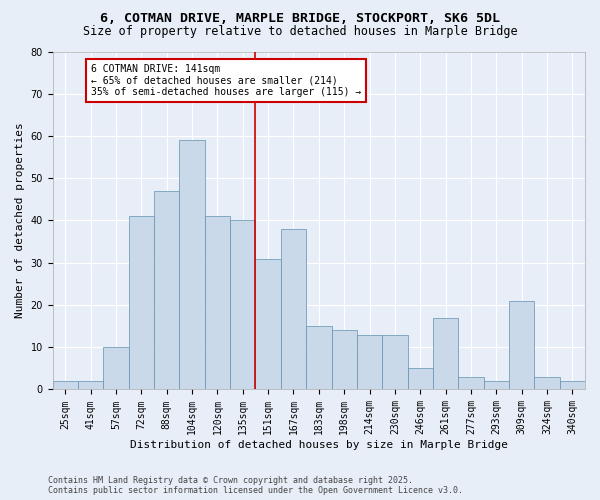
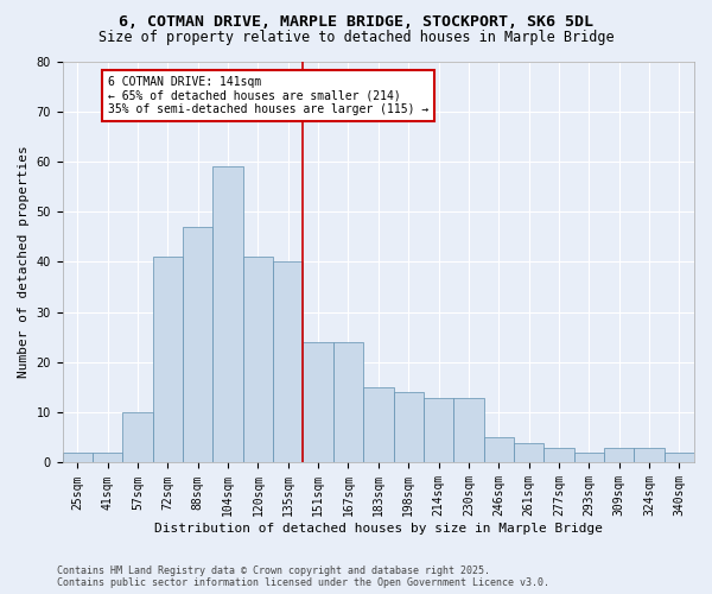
151sqm: 31 -> 24
167sqm: 38 -> 24
261sqm: 17 -> 4
309sqm: 21 -> 3
